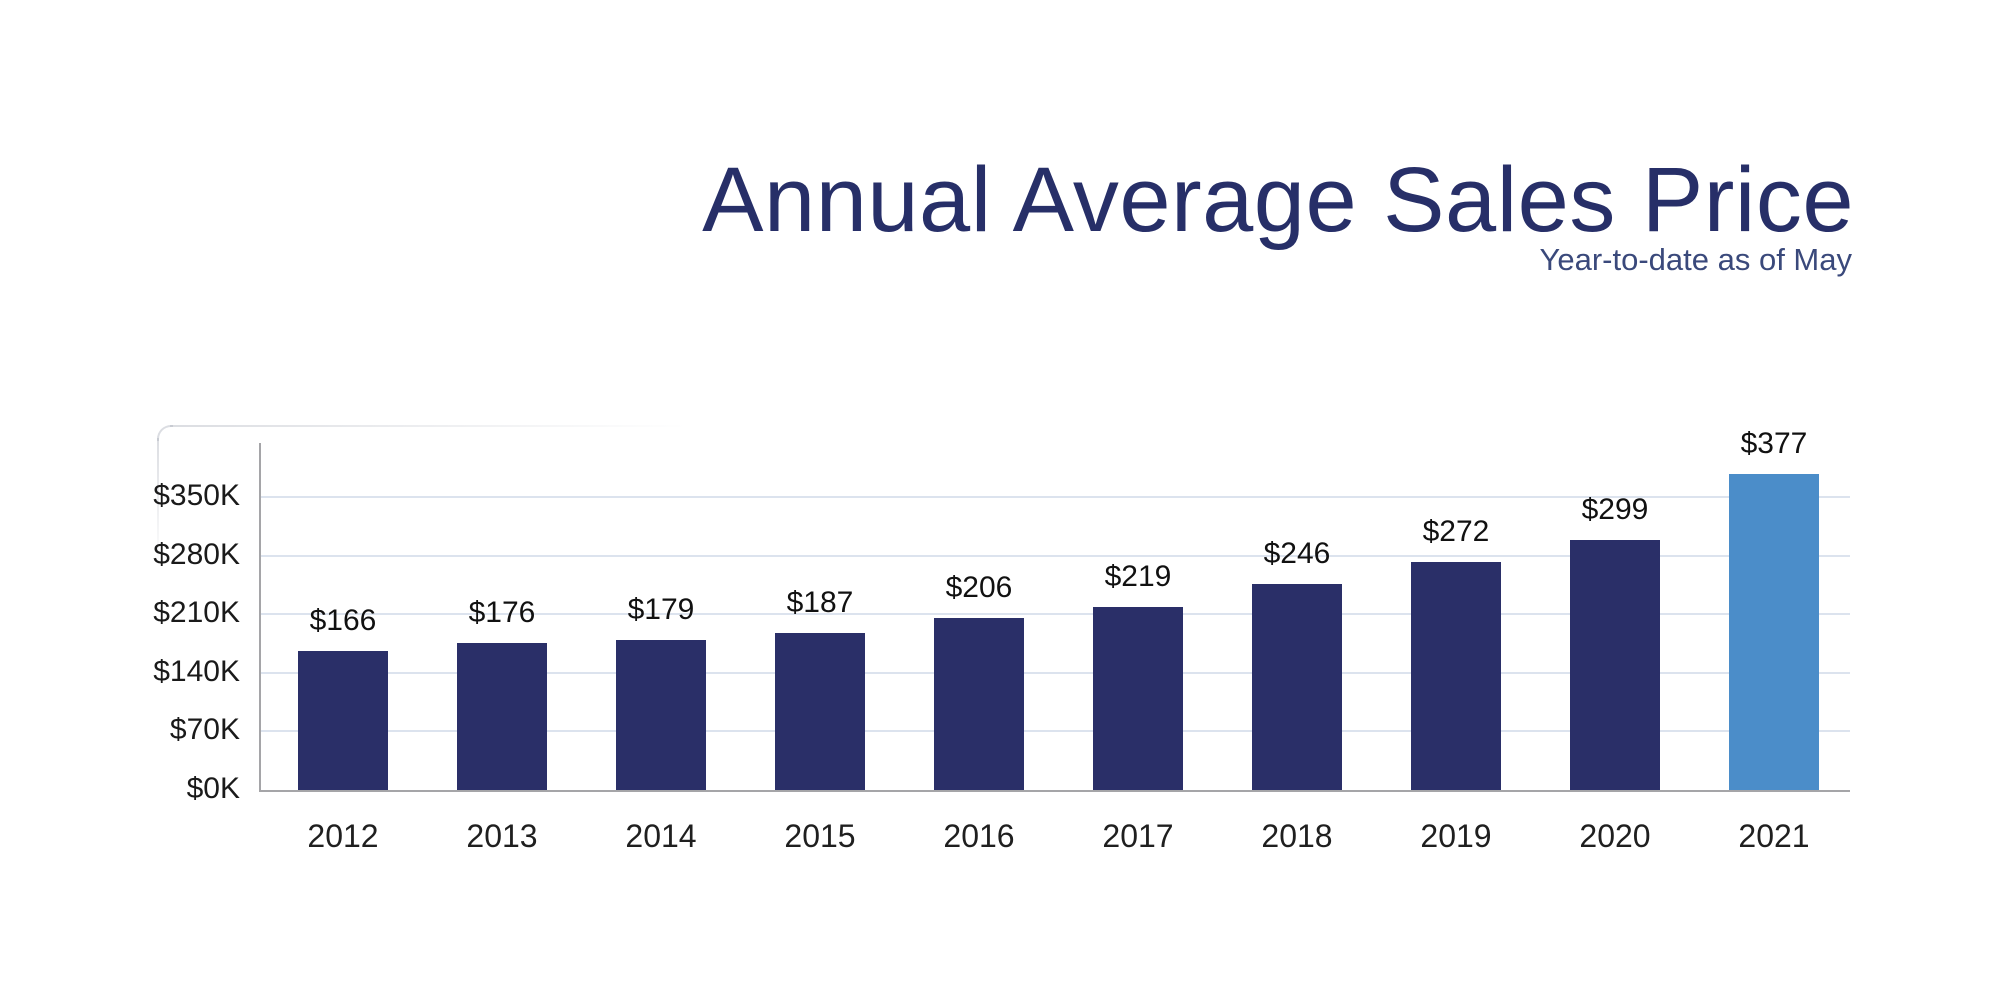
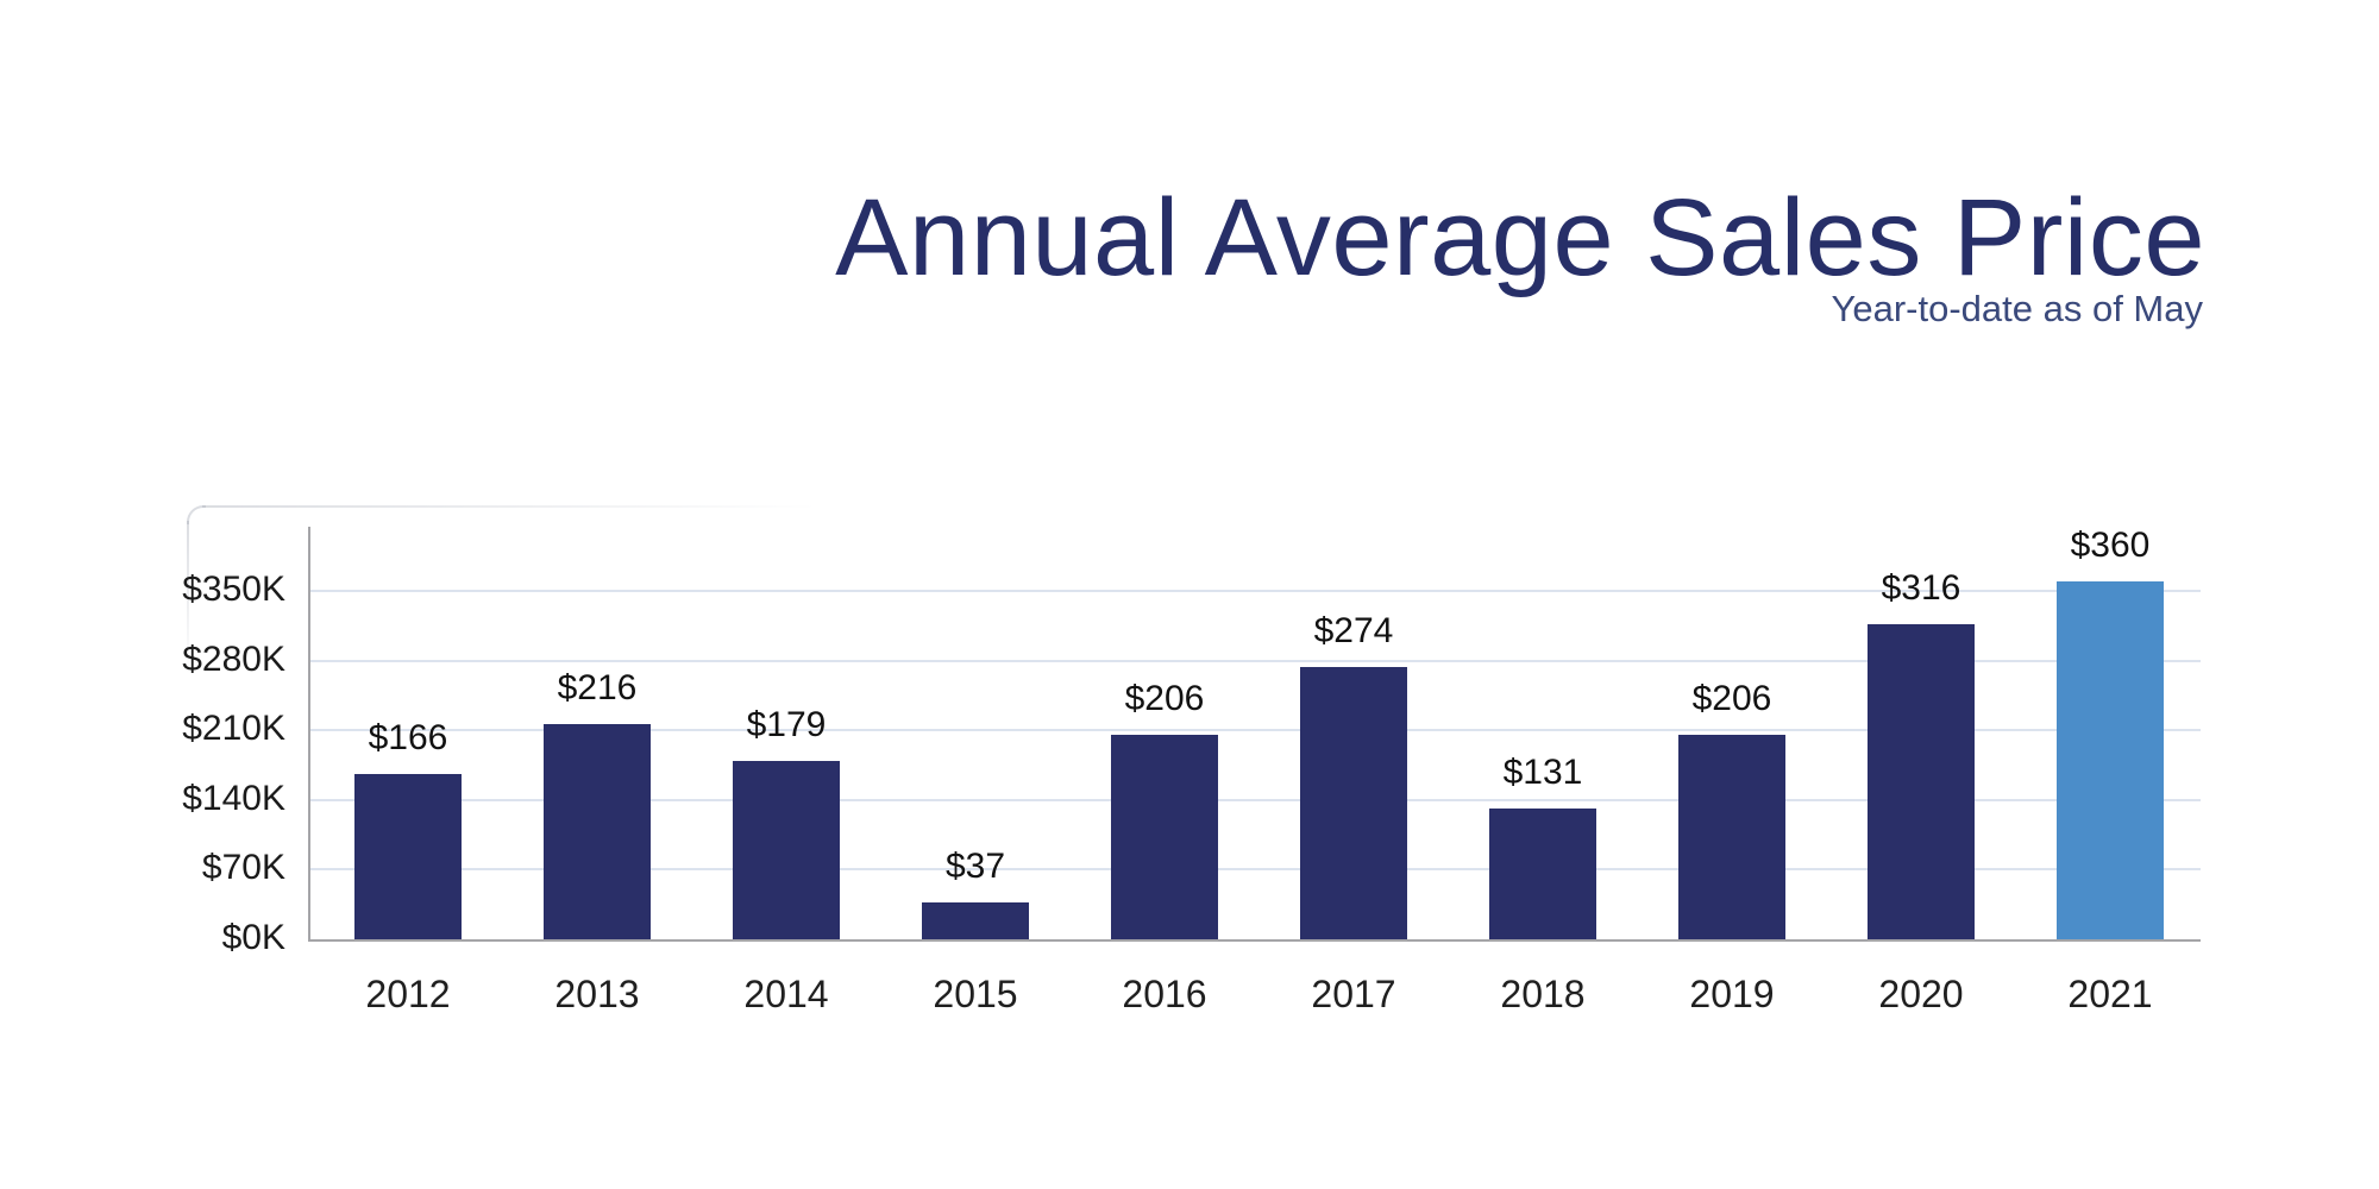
2013: $176 -> $216
2015: $187 -> $37
2017: $219 -> $274
2018: $246 -> $131
2019: $272 -> $206
2020: $299 -> $316
2021: $377 -> $360
